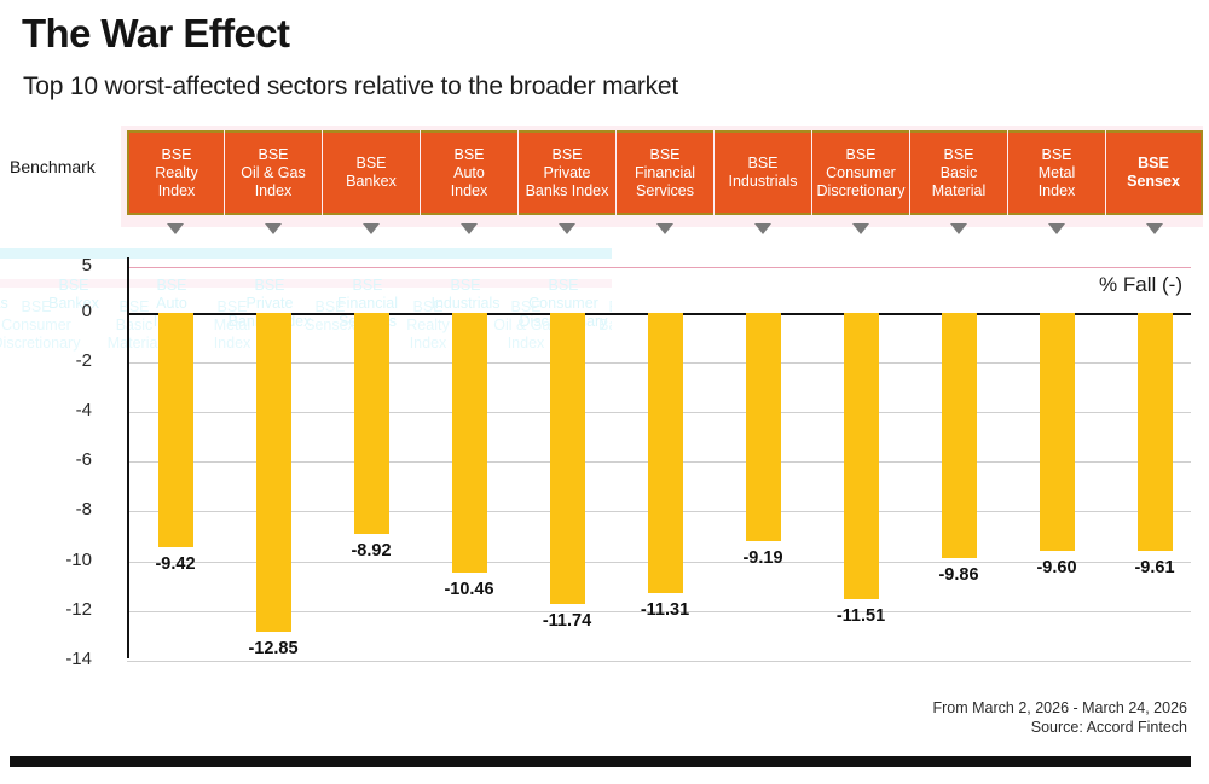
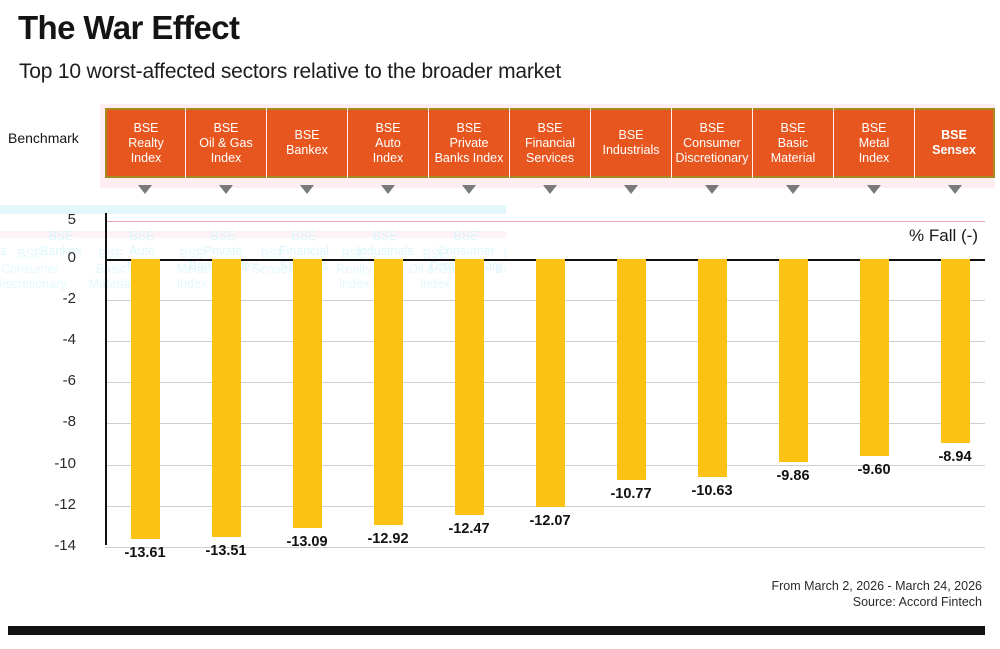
BSE Realty Index: -9.42 -> -13.61
BSE Oil & Gas Index: -12.85 -> -13.51
BSE Bankex: -8.92 -> -13.09
BSE Auto Index: -10.46 -> -12.92
BSE Private Banks Index: -11.74 -> -12.47
BSE Financial Services: -11.31 -> -12.07
BSE Industrials: -9.19 -> -10.77
BSE Consumer Discretionary: -11.51 -> -10.63
BSE Sensex: -9.61 -> -8.94
